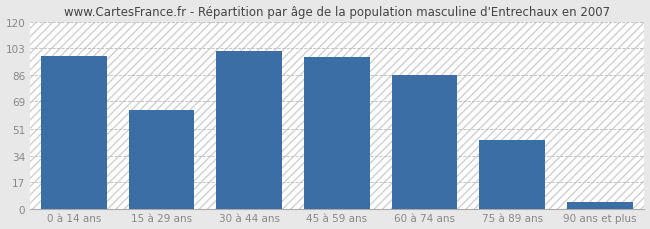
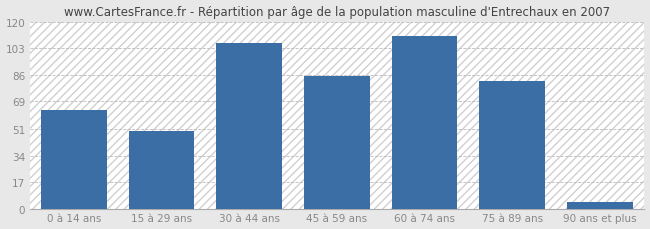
0 à 14 ans: 98 -> 63
15 à 29 ans: 63 -> 50
30 à 44 ans: 101 -> 106
45 à 59 ans: 97 -> 85
60 à 74 ans: 86 -> 111
75 à 89 ans: 44 -> 82
